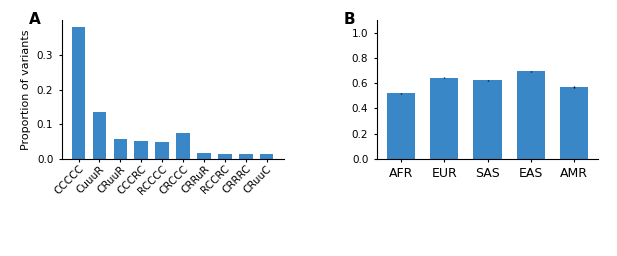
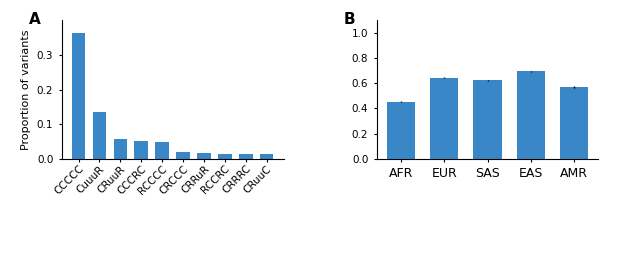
CCCCC: 0.380 -> 0.365
CRCCC: 0.075 -> 0.018
AFR: 0.52 -> 0.46
